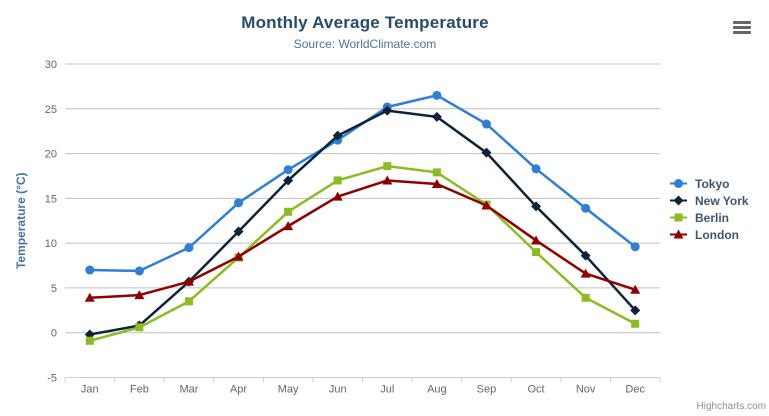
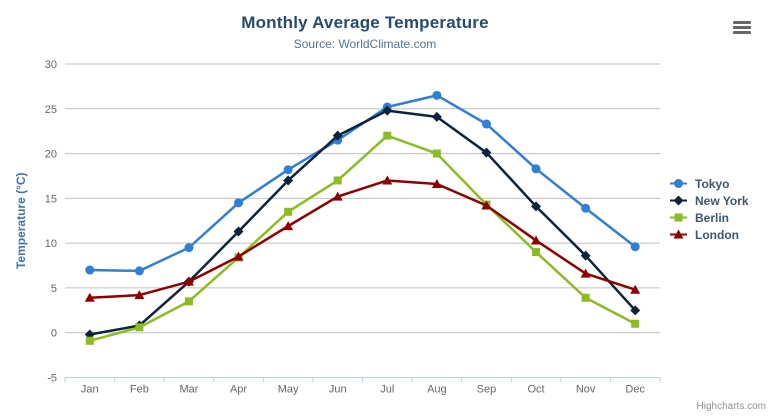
Berlin/Jul: 19 -> 22
Berlin/Aug: 18 -> 20
